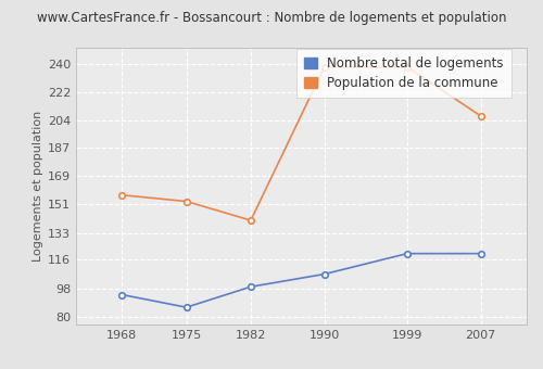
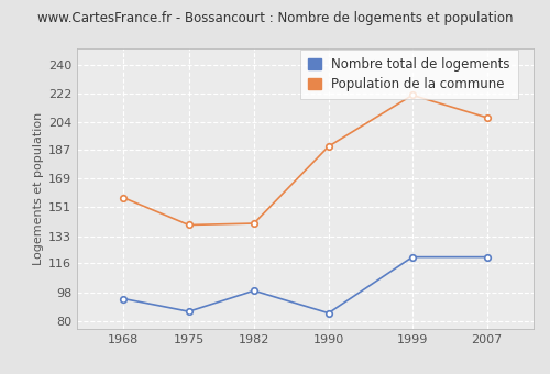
Population de la commune/1975: 153 -> 140
Nombre total de logements/1990: 107 -> 85
Population de la commune/1990: 238 -> 189
Population de la commune/1999: 238 -> 221
